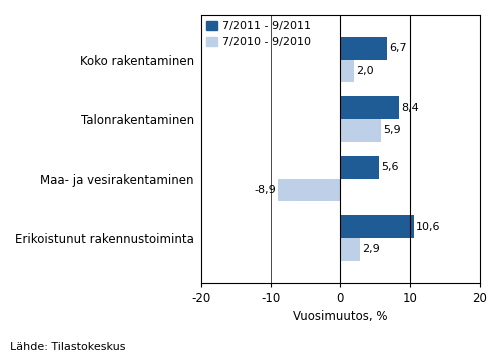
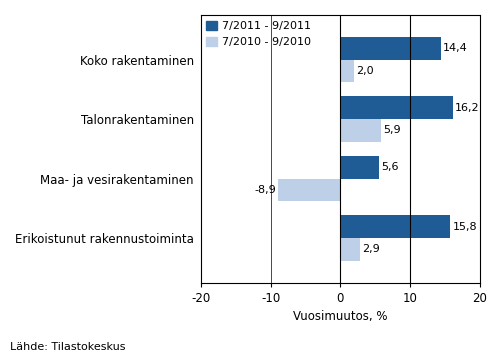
7/2011 - 9/2011/Koko rakentaminen: 6,7 -> 14,4
7/2011 - 9/2011/Talonrakentaminen: 8,4 -> 16,2
7/2011 - 9/2011/Erikoistunut rakennustoiminta: 10,6 -> 15,8
